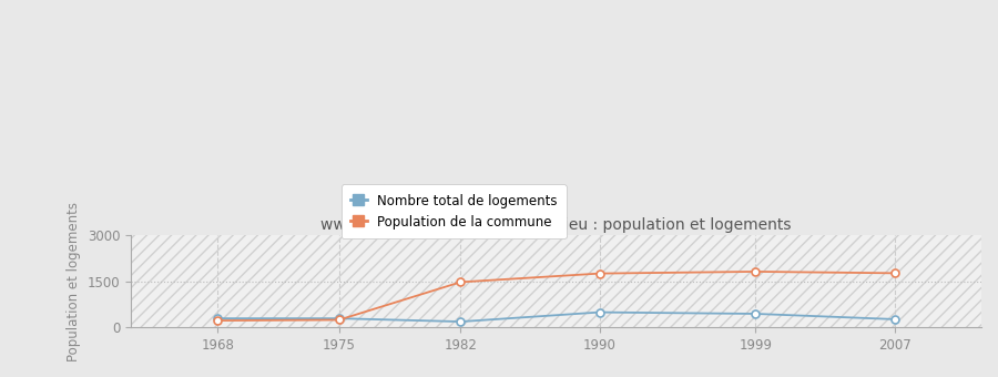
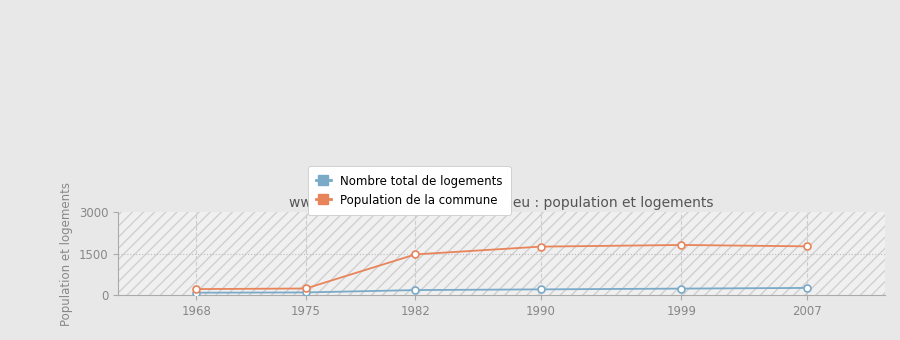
Nombre total de logements/1968: 300 -> 100
Nombre total de logements/1975: 300 -> 110
Nombre total de logements/1990: 500 -> 220
Nombre total de logements/1999: 450 -> 250
